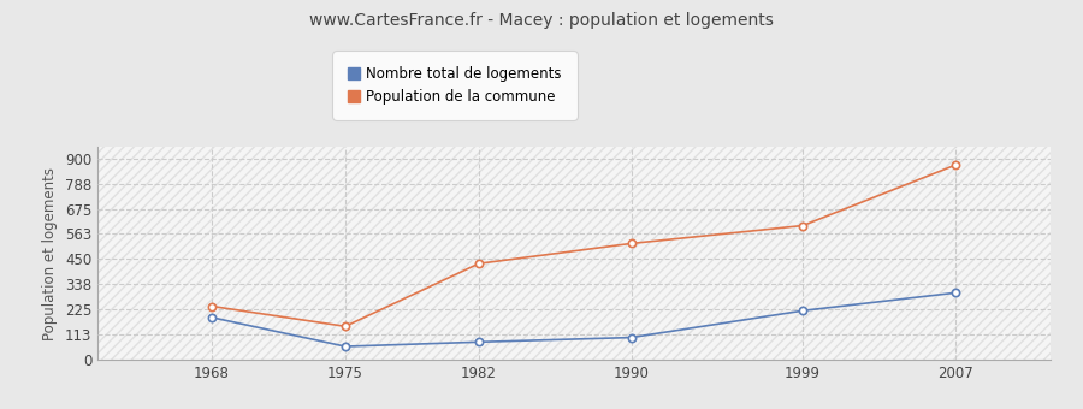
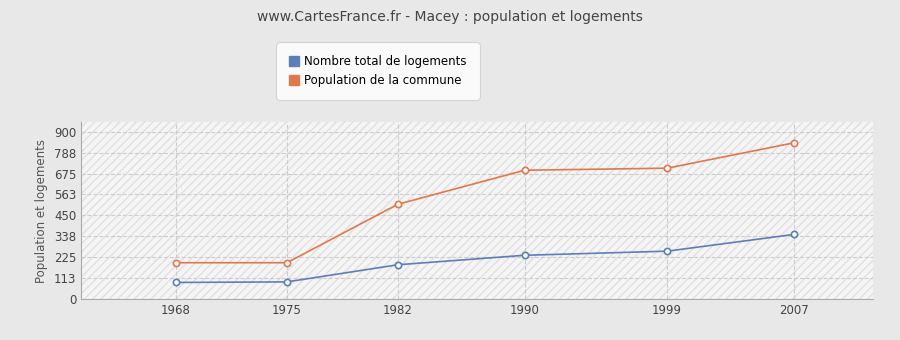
Nombre total de logements/1968: 190 -> 90
Population de la commune/1968: 240 -> 200
Nombre total de logements/1975: 60 -> 90
Population de la commune/1975: 150 -> 200
Nombre total de logements/1982: 80 -> 180
Population de la commune/1982: 430 -> 510
Nombre total de logements/1990: 100 -> 240
Population de la commune/1990: 520 -> 690
Nombre total de logements/1999: 220 -> 260
Population de la commune/1999: 600 -> 700
Nombre total de logements/2007: 300 -> 350
Population de la commune/2007: 870 -> 840
